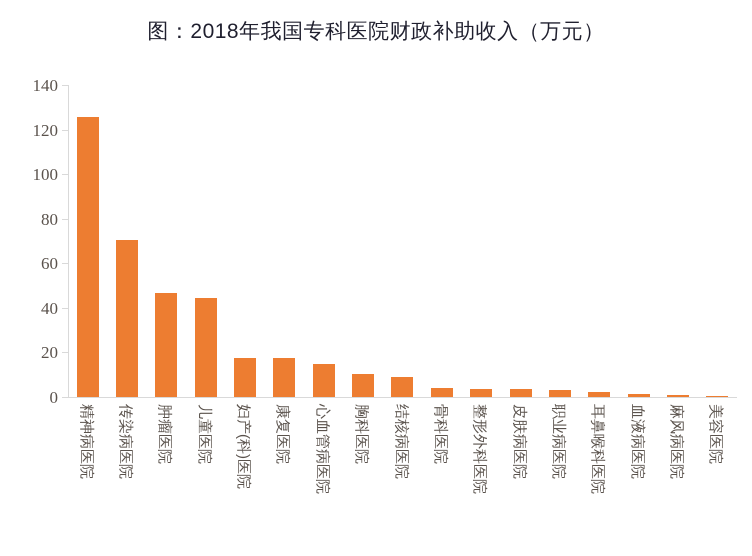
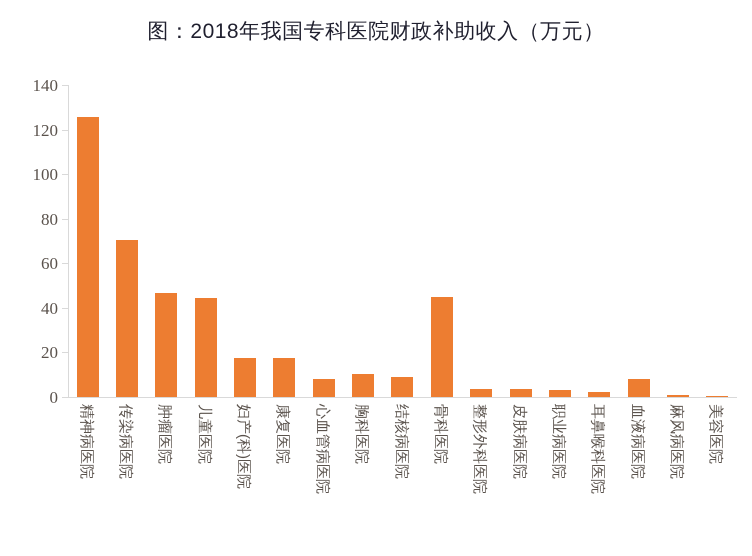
心血管病医院: 15 -> 8
骨科医院: 4 -> 45
血液病医院: 1 -> 8
